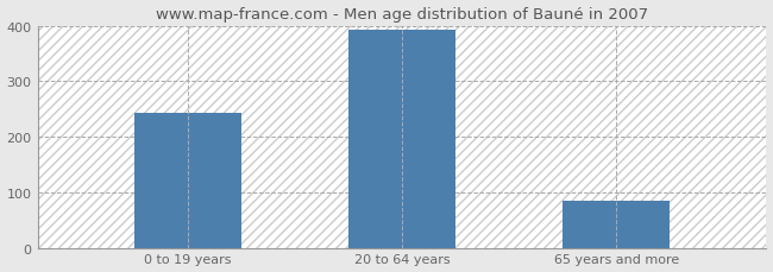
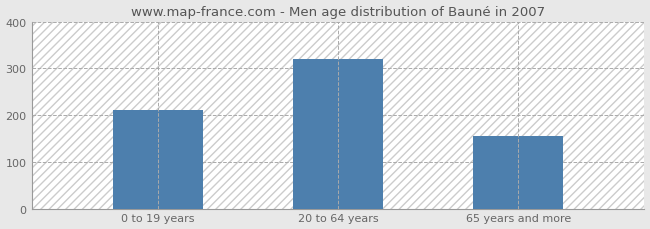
0 to 19 years: 243 -> 210
20 to 64 years: 392 -> 320
65 years and more: 85 -> 155
